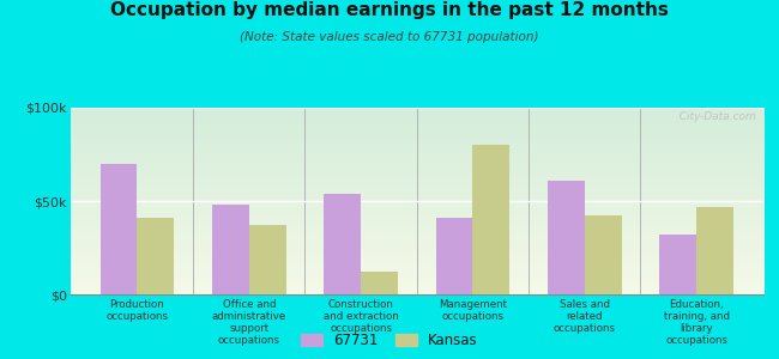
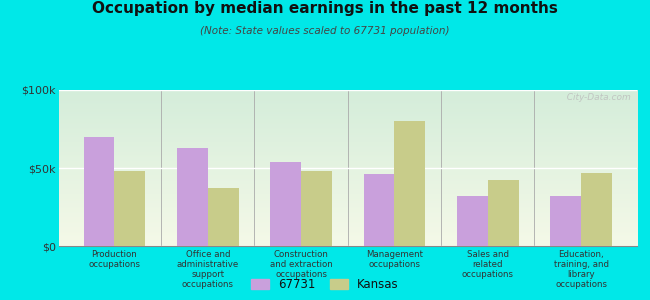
Kansas/Production occupations: $41k -> $48k
67731/Office and administrative support occupations: $48k -> $63k
Kansas/Construction and extraction occupations: $12k -> $48k
67731/Management occupations: $41k -> $46k
67731/Sales and related occupations: $61k -> $32k
